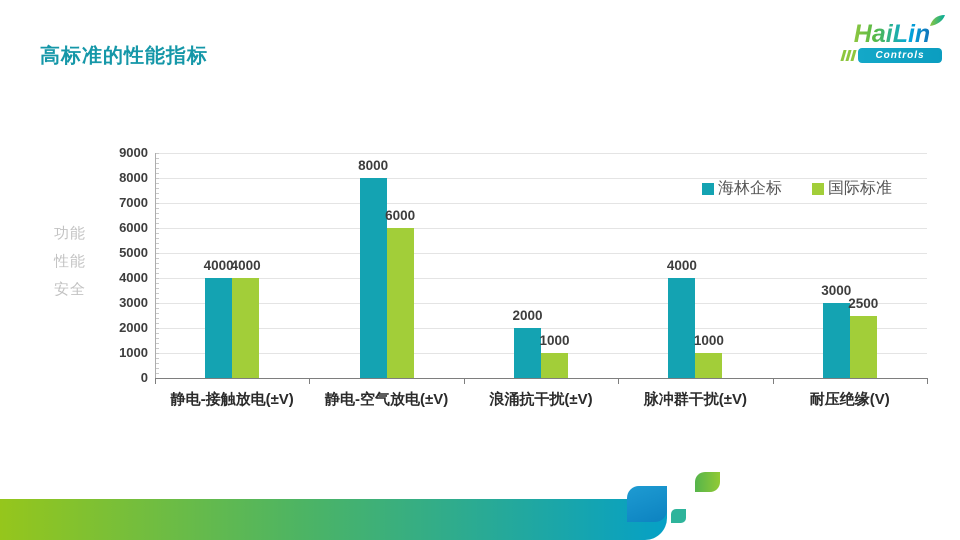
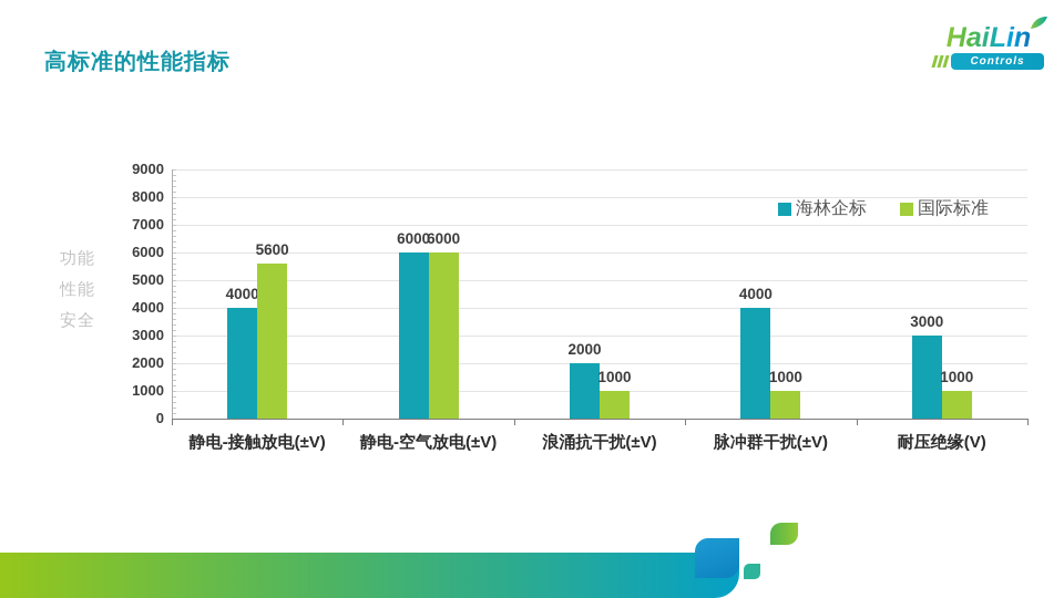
国际标准/静电-接触放电(±V): 4000 -> 5600
海林企标/静电-空气放电(±V): 8000 -> 6000
国际标准/耐压绝缘(V): 2500 -> 1000
